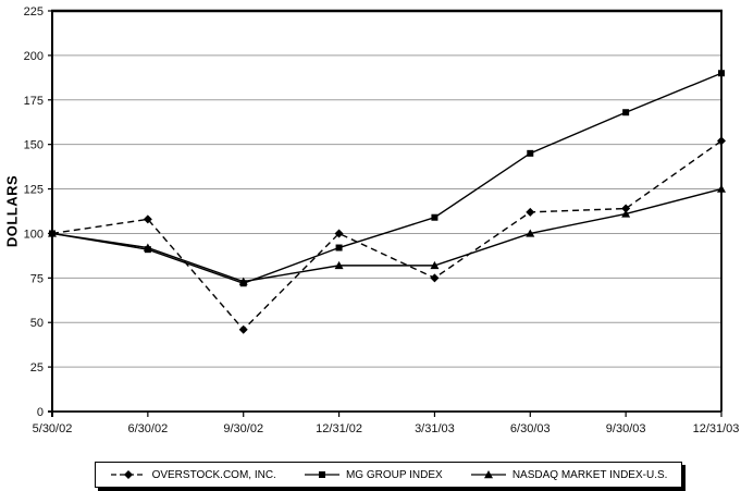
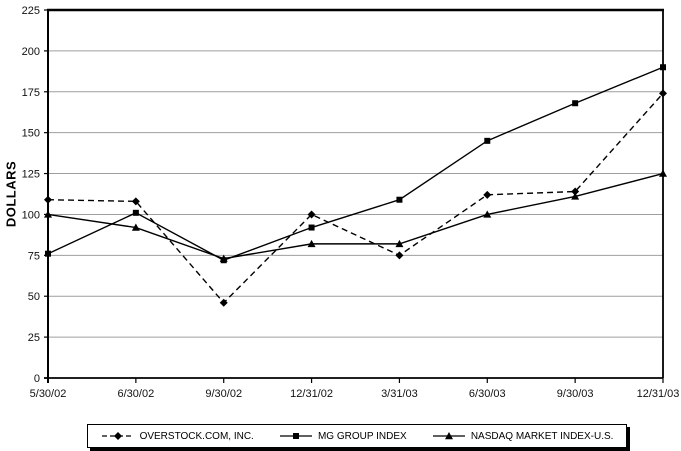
OVERSTOCK.COM, INC./5/30/02: 100 -> 109
MG GROUP INDEX/5/30/02: 100 -> 76
MG GROUP INDEX/6/30/02: 91 -> 101
OVERSTOCK.COM, INC./12/31/03: 152 -> 174
